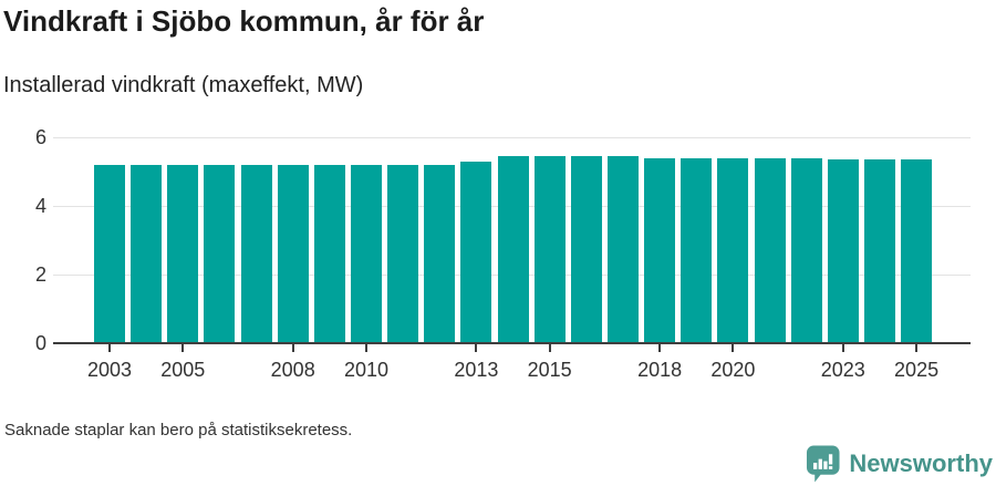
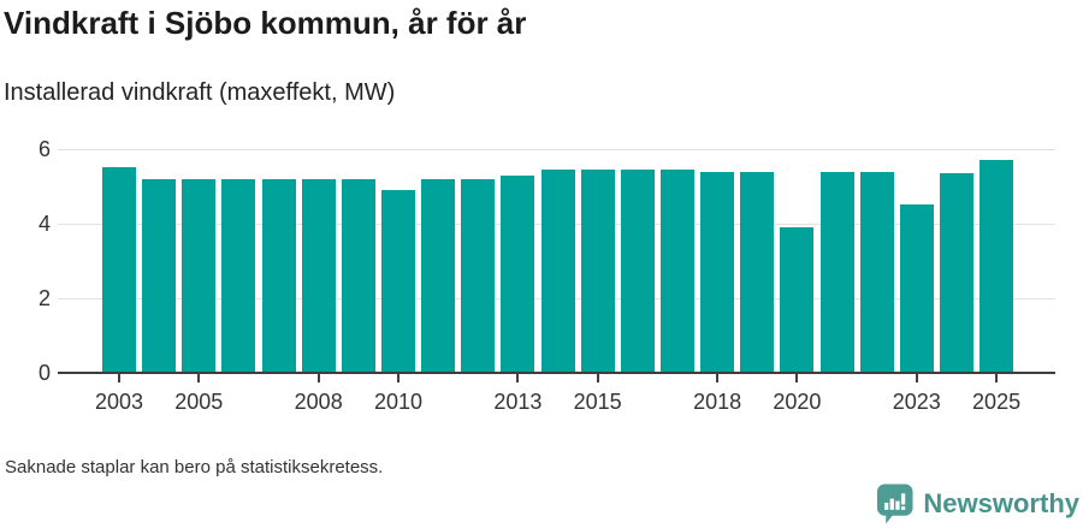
2003: 5.2 -> 5.5
2010: 5.2 -> 4.9
2020: 5.4 -> 3.9
2023: 5.3 -> 4.5
2025: 5.3 -> 5.7
